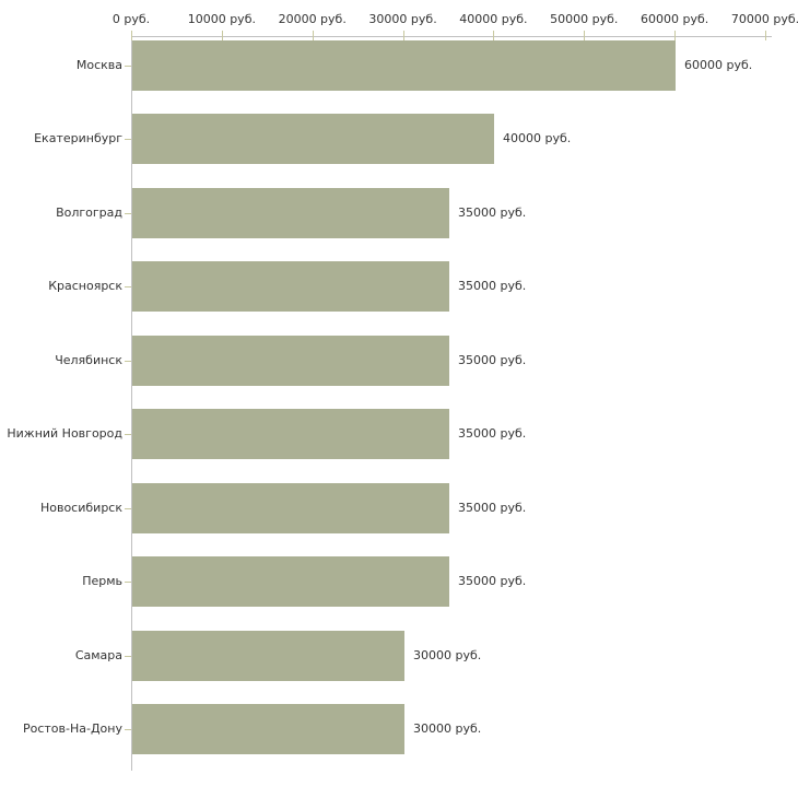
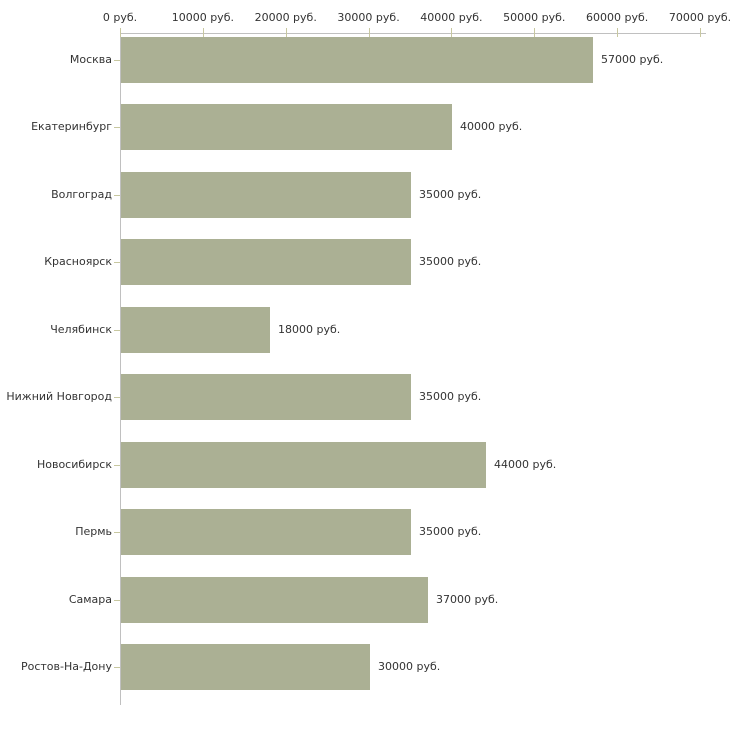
Москва: 60000 -> 57000
Челябинск: 35000 -> 18000
Новосибирск: 35000 -> 44000
Самара: 30000 -> 37000
